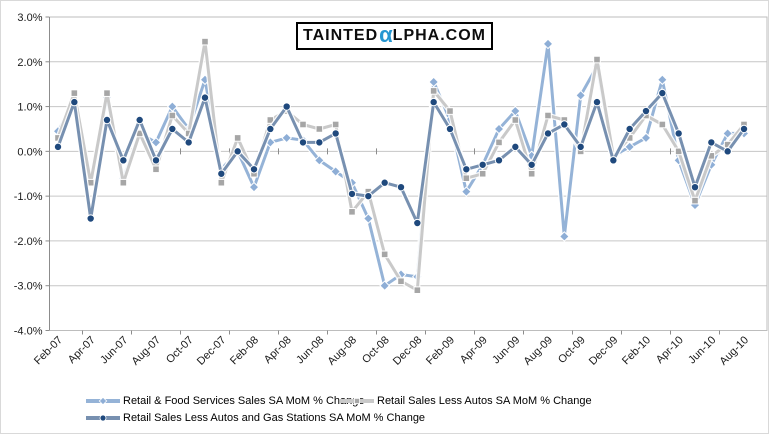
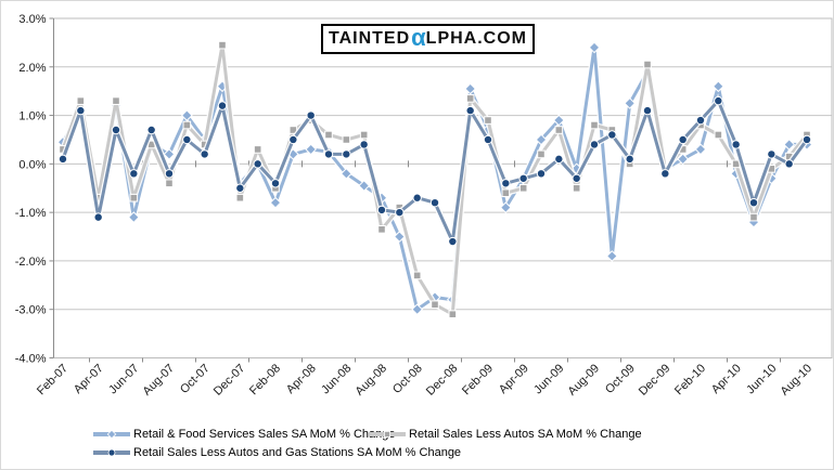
Retail Sales Less Autos and Gas Stations SA MoM % Change/Apr-07: -1.5% -> -1.1%
Retail & Food Services Sales SA MoM % Change/Jun-07: -0.6% -> -1.1%
